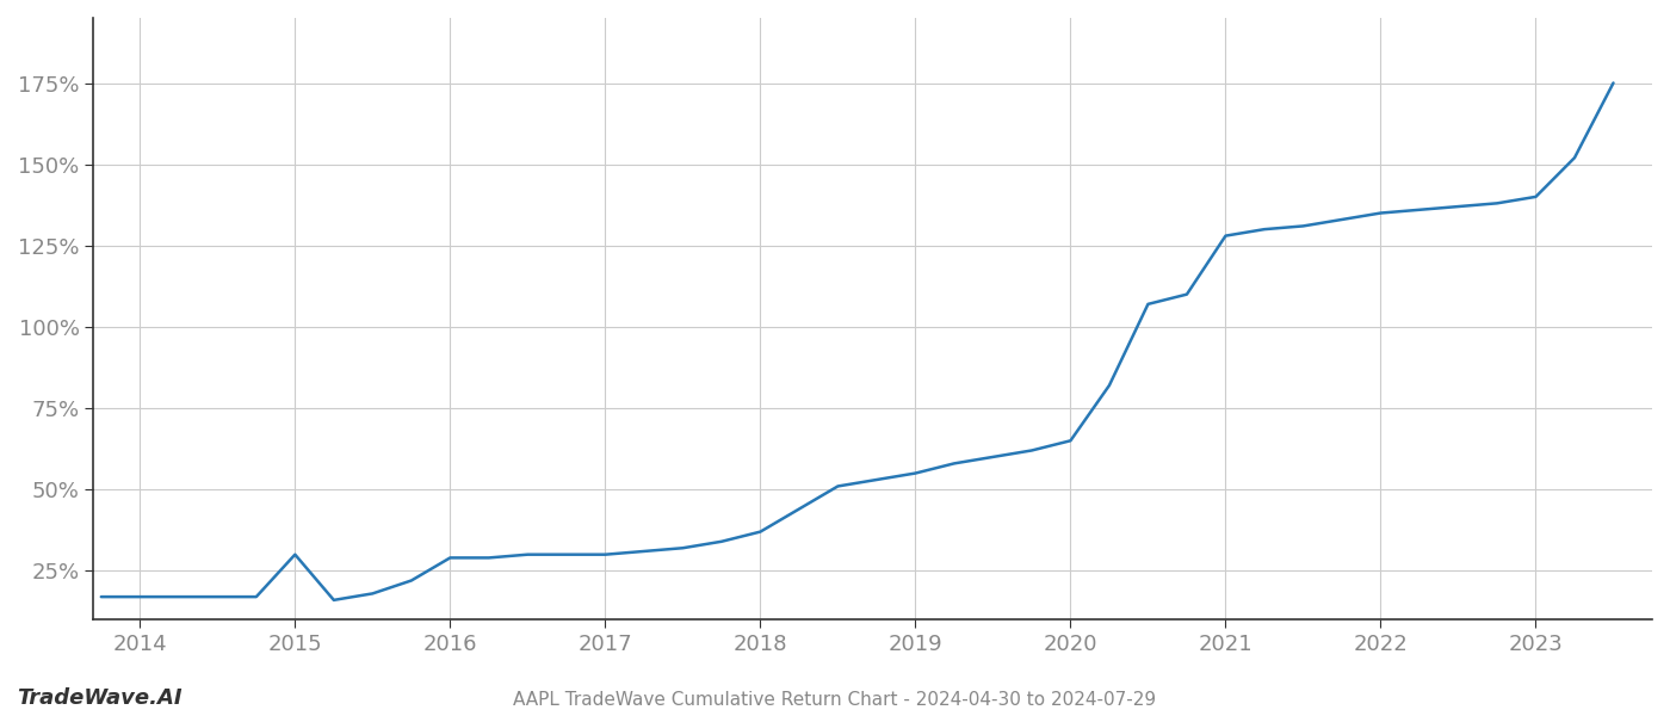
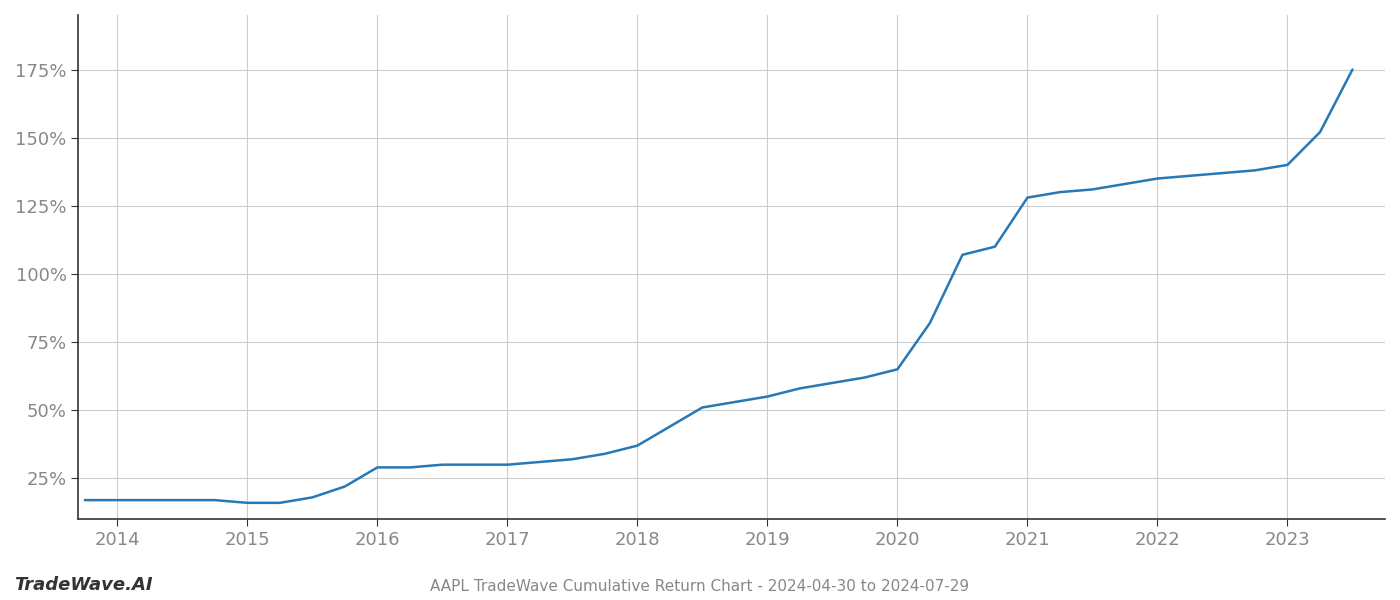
2015: 30% -> 16%
